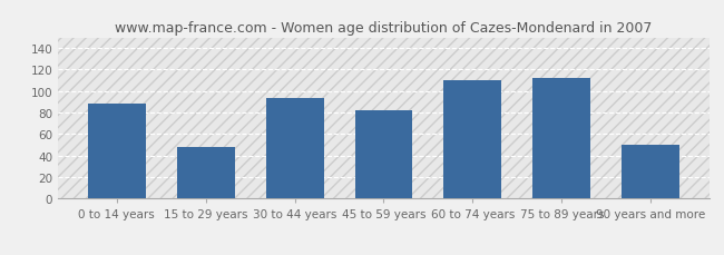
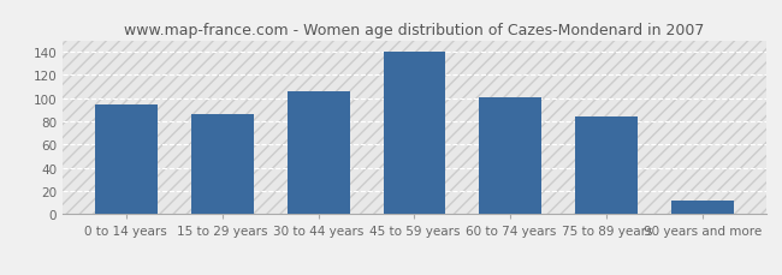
0 to 14 years: 88 -> 95
15 to 29 years: 48 -> 86
30 to 44 years: 94 -> 106
45 to 59 years: 82 -> 140
60 to 74 years: 110 -> 101
75 to 89 years: 112 -> 84
90 years and more: 50 -> 12
